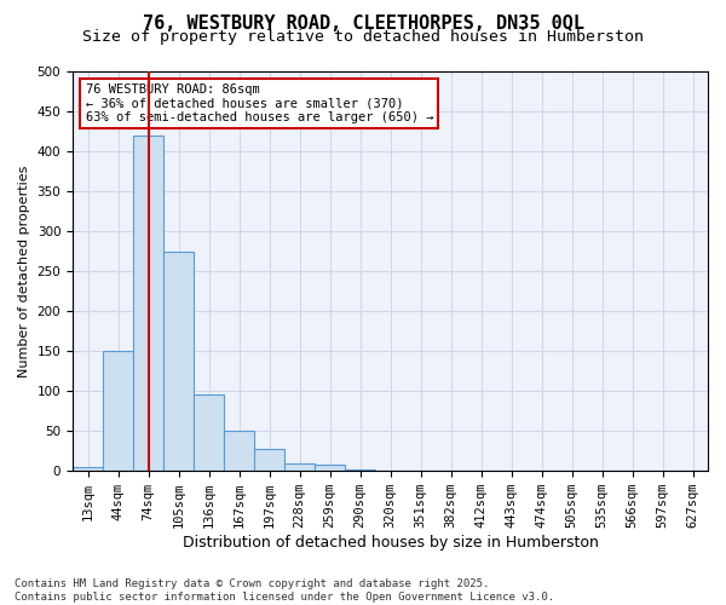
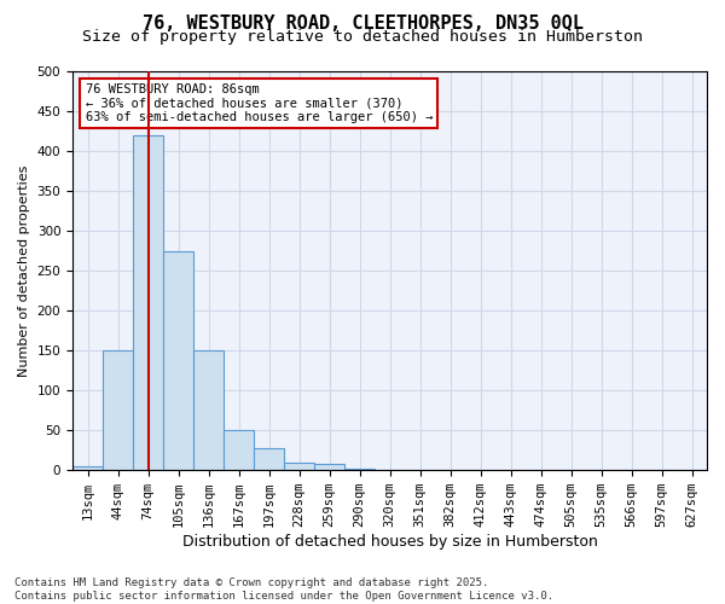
136sqm: 95 -> 150
